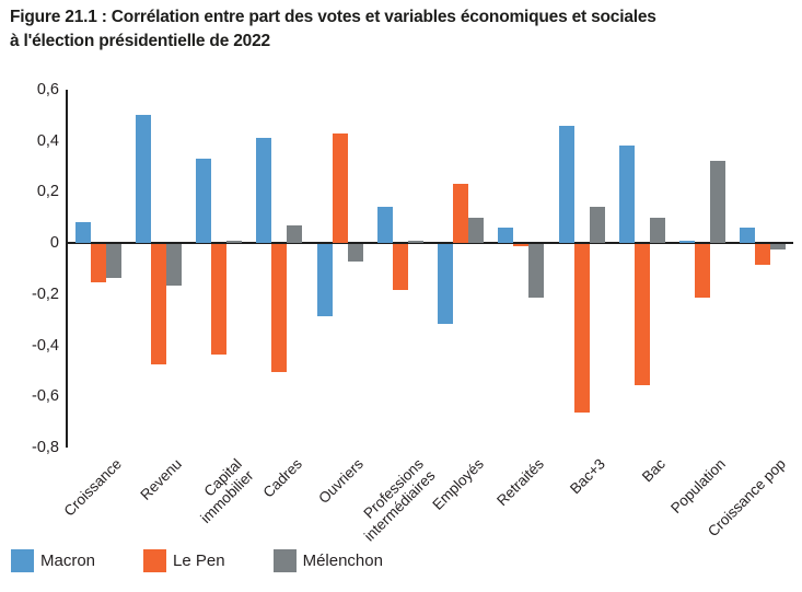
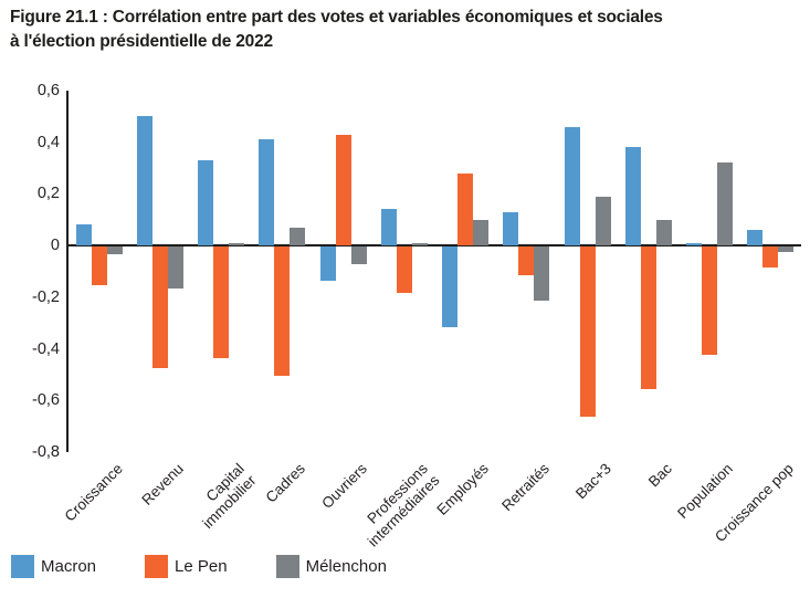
Mélenchon/Croissance: -0,13 -> -0,03
Macron/Ouvriers: -0,28 -> -0,13
Le Pen/Employés: 0,23 -> 0,28
Macron/Retraités: 0,06 -> 0,13
Le Pen/Retraités: -0,01 -> -0,11
Mélenchon/Bac+3: 0,14 -> 0,19
Le Pen/Population: -0,21 -> -0,42
